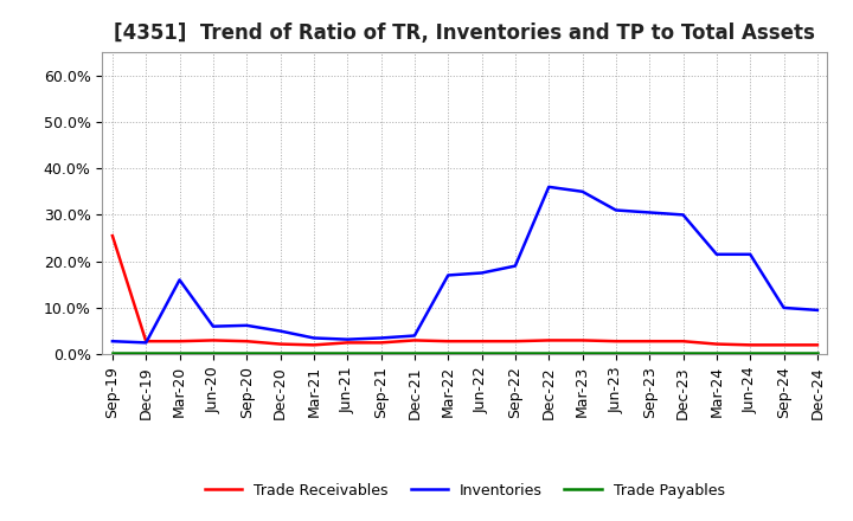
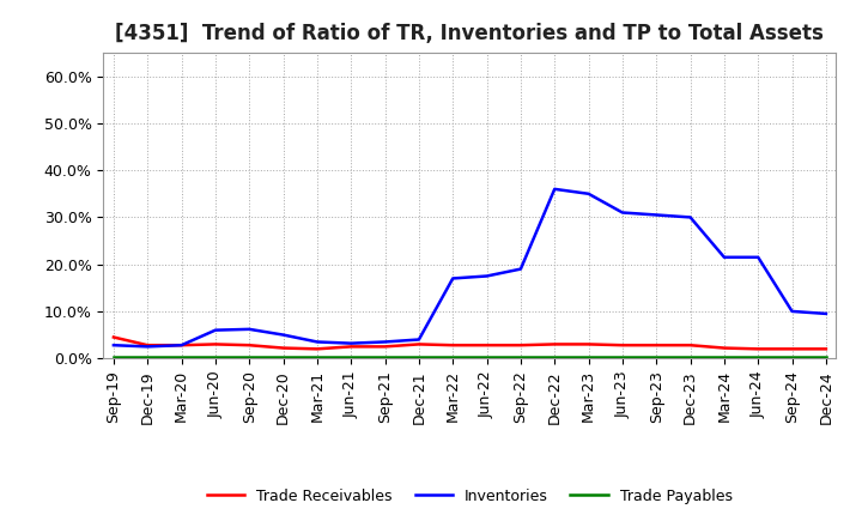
Trade Receivables/Sep-19: 25.5% -> 4.5%
Inventories/Mar-20: 16.0% -> 2.8%
